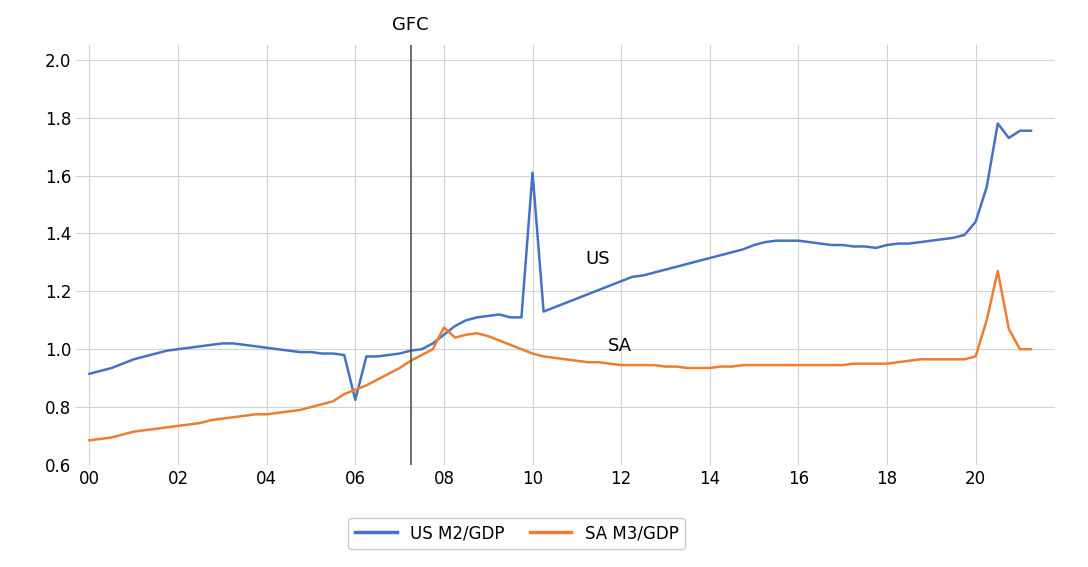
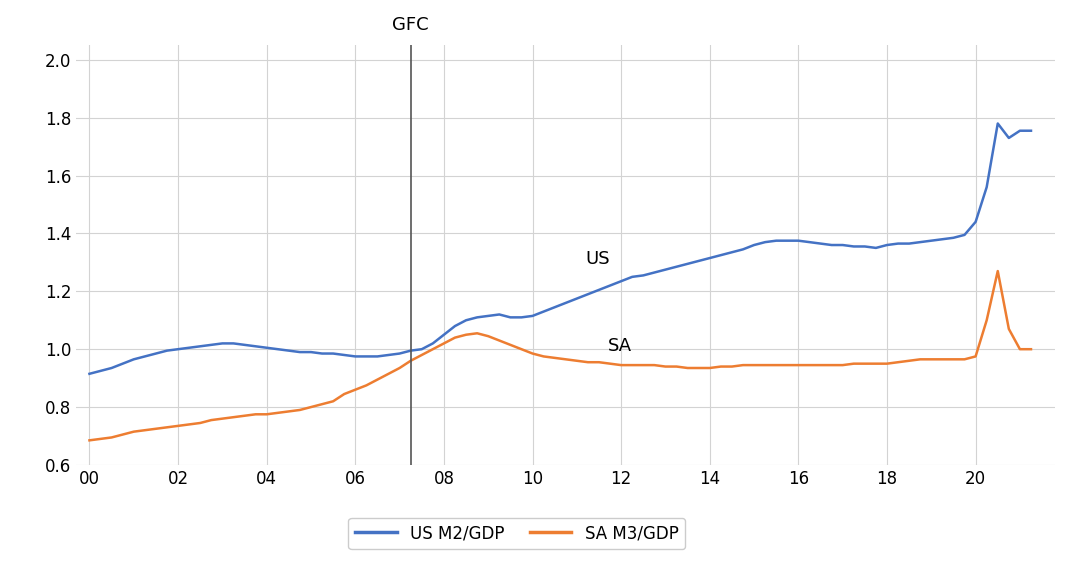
US M2/GDP/06: 0.825 -> 0.975
SA M3/GDP/08: 1.075 -> 1.020
US M2/GDP/10: 1.610 -> 1.115
